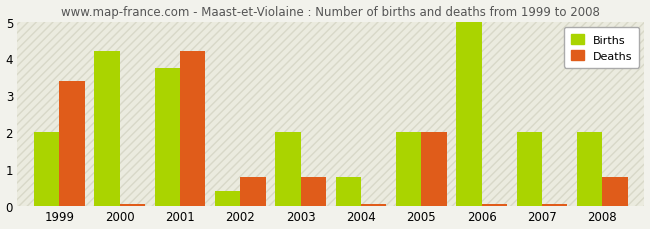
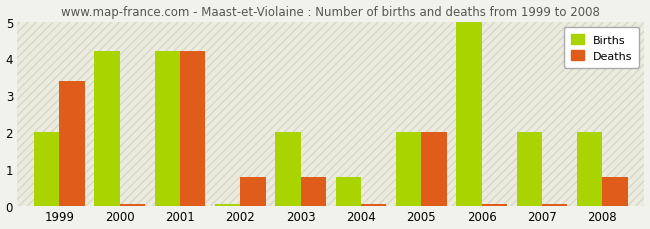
Births/2001: 3.75 -> 4.20
Births/2002: 0.40 -> 0.05
